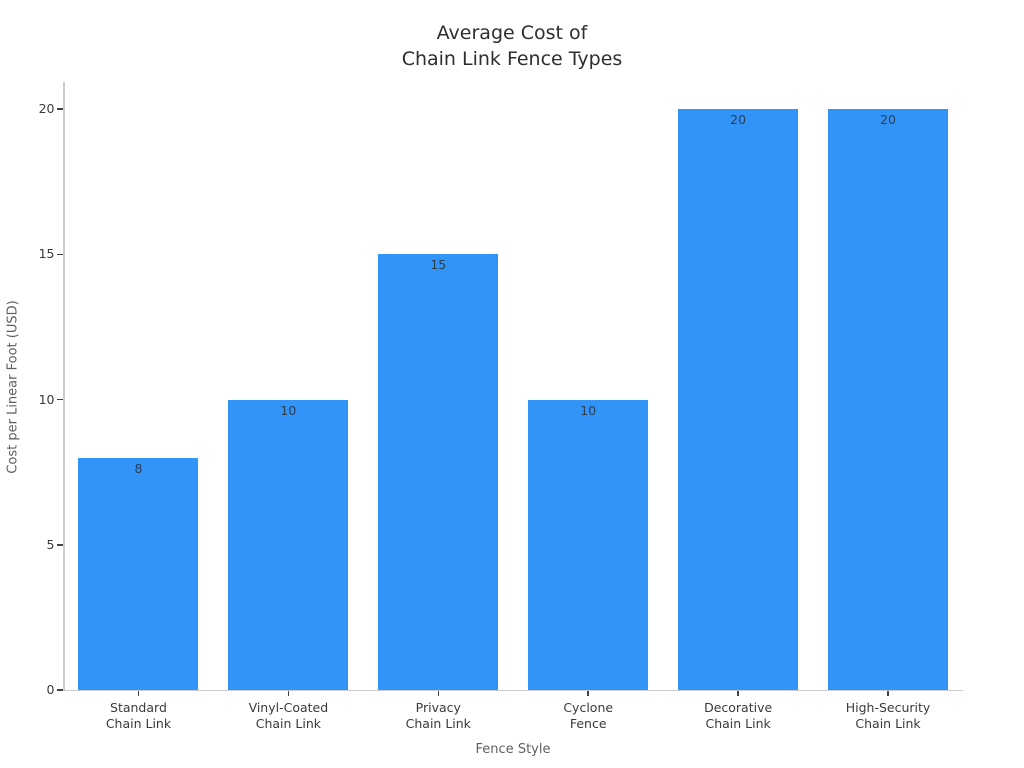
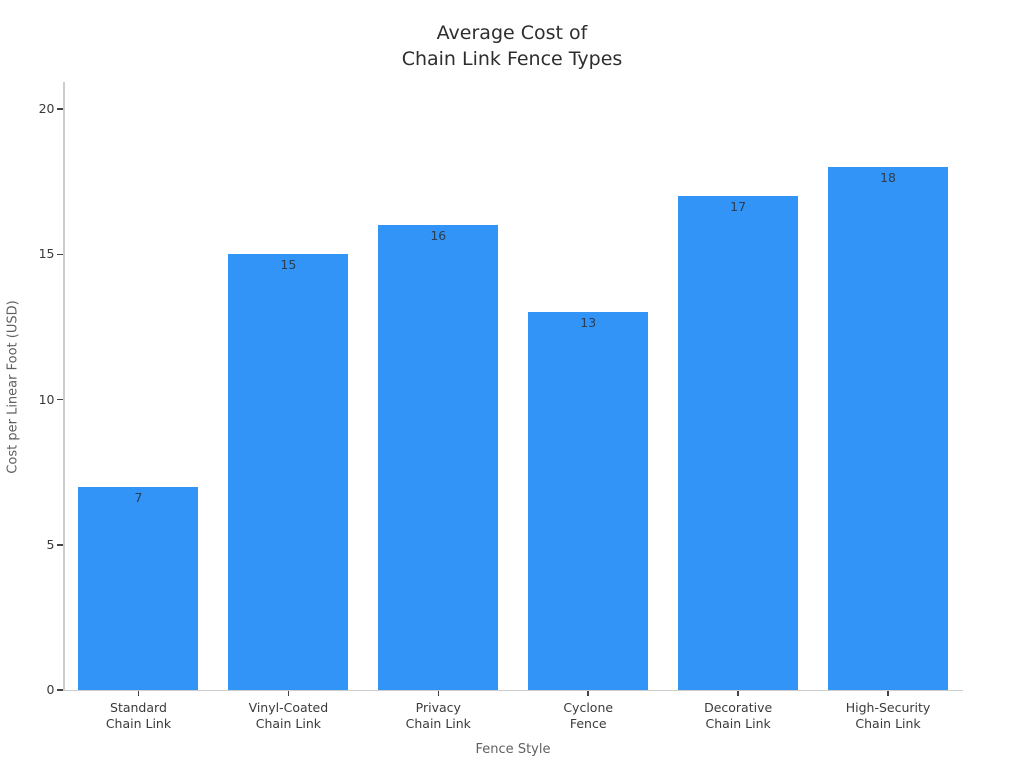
Standard Chain Link: 8 -> 7
Vinyl-Coated Chain Link: 10 -> 15
Privacy Chain Link: 15 -> 16
Cyclone Fence: 10 -> 13
Decorative Chain Link: 20 -> 17
High-Security Chain Link: 20 -> 18
